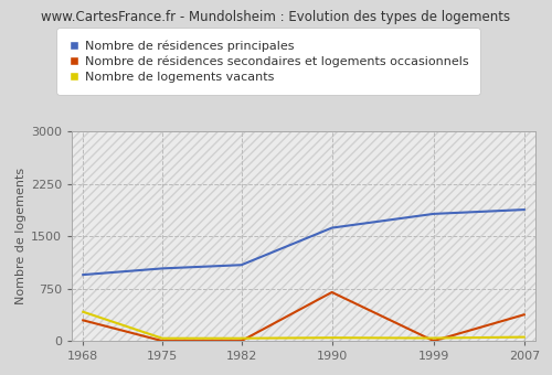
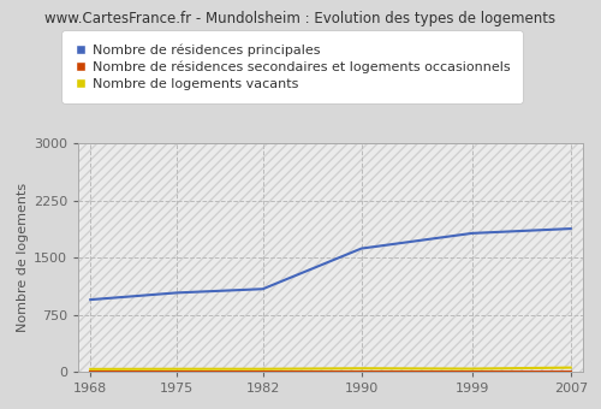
Nombre de résidences secondaires et logements occasionnels/1968: 300 -> 0
Nombre de logements vacants/1968: 420 -> 40
Nombre de résidences secondaires et logements occasionnels/1990: 700 -> 0
Nombre de résidences secondaires et logements occasionnels/2007: 380 -> 0
